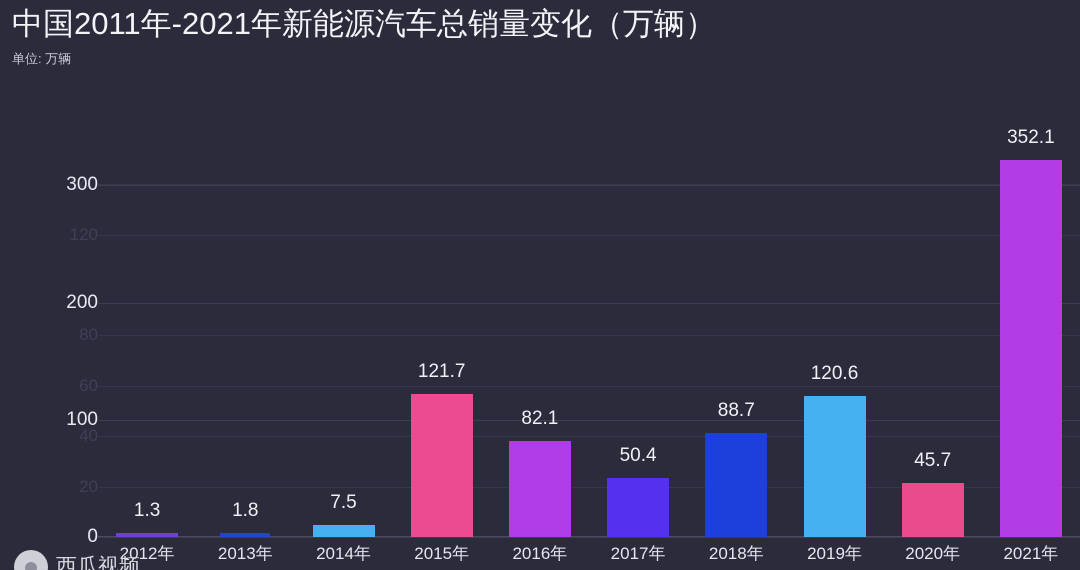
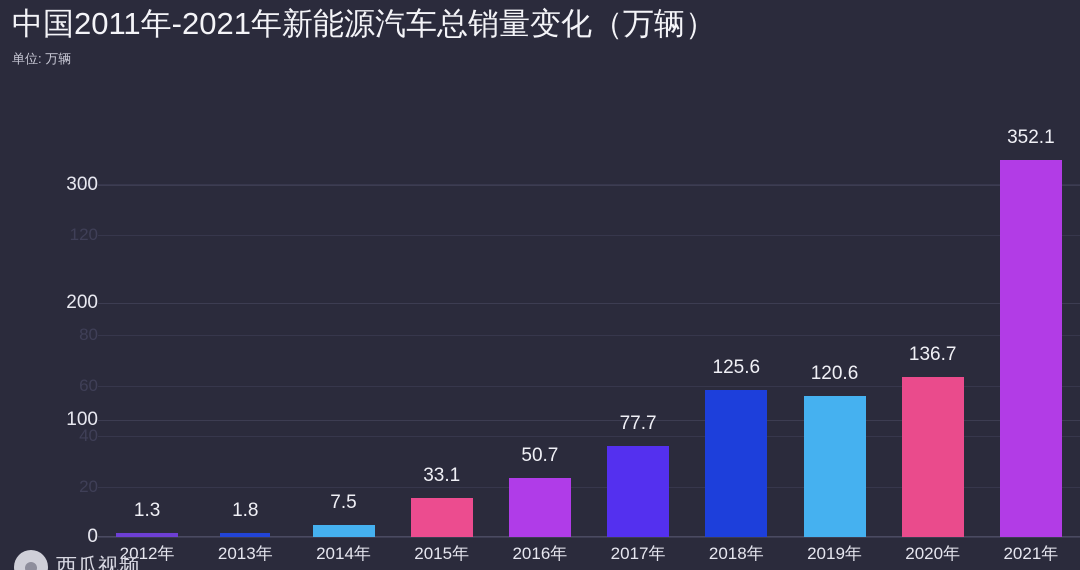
2015年: 121.7 -> 33.1
2016年: 82.1 -> 50.7
2017年: 50.4 -> 77.7
2018年: 88.7 -> 125.6
2020年: 45.7 -> 136.7
